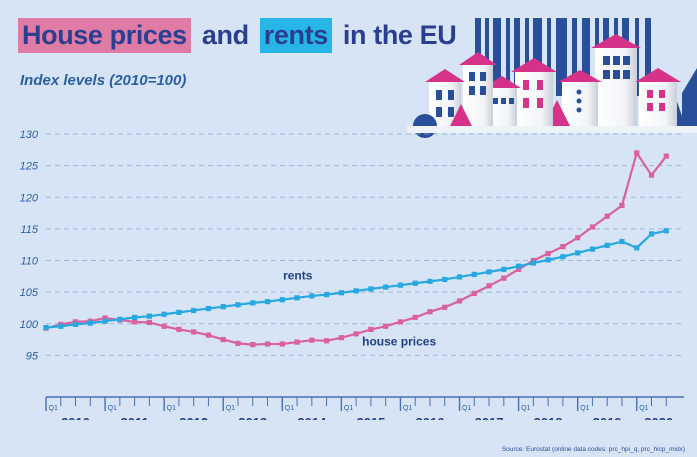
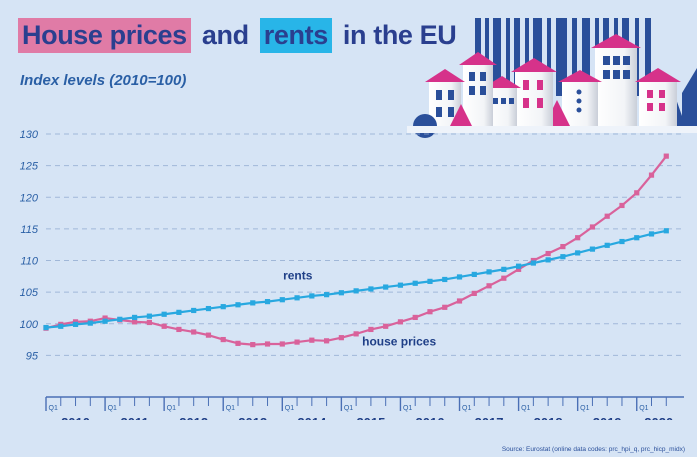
house prices/2020Q1: 127 -> 121
rents/2020Q1: 112 -> 114
